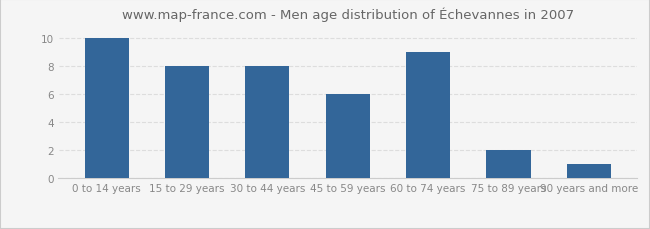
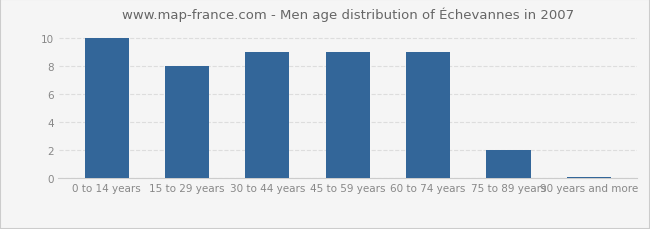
30 to 44 years: 8.0 -> 9.0
45 to 59 years: 6.0 -> 9.0
90 years and more: 1.0 -> 0.1
